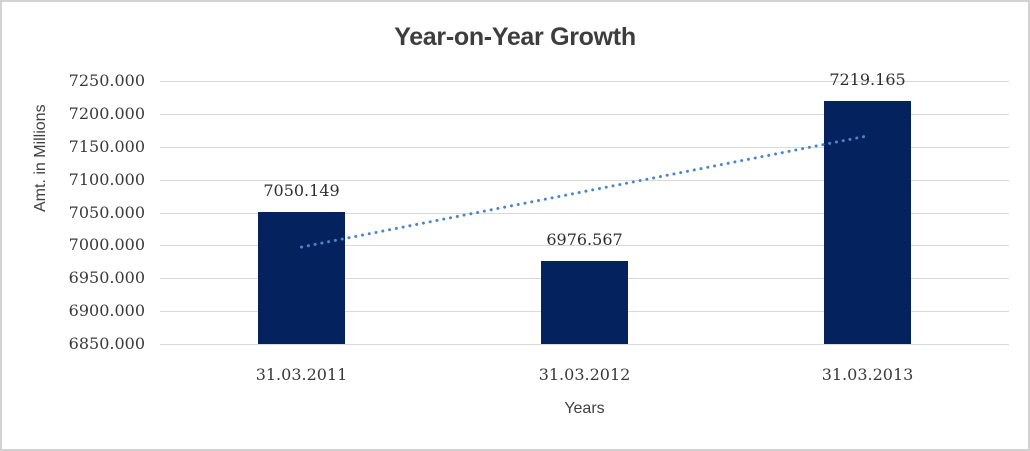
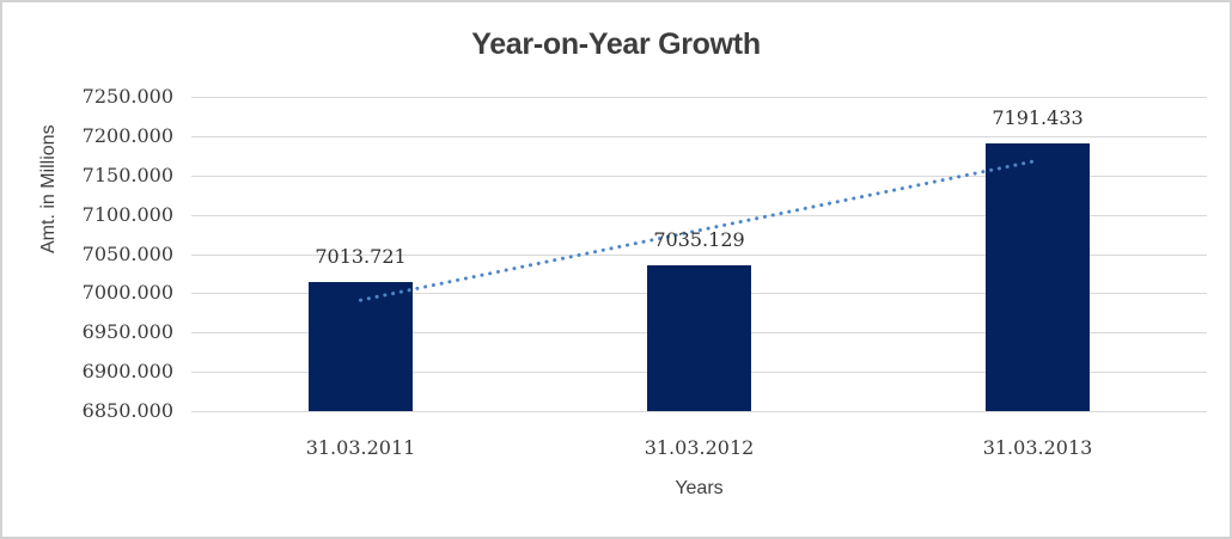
31.03.2011: 7050.149 -> 7013.721
31.03.2012: 6976.567 -> 7035.129
31.03.2013: 7219.165 -> 7191.433
